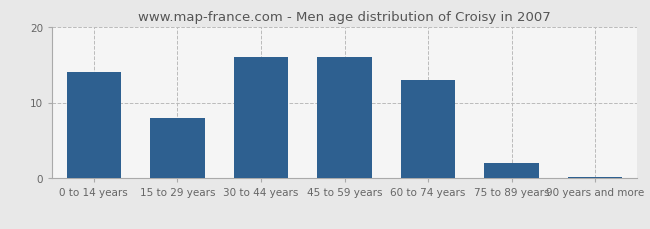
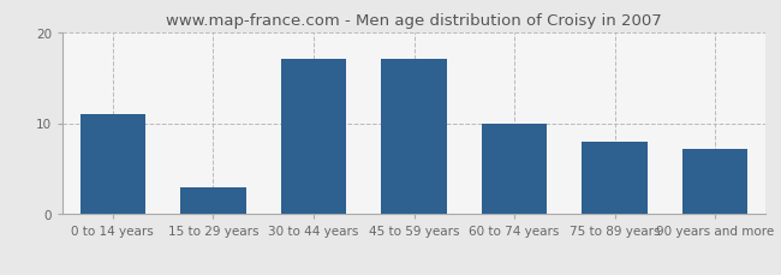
0 to 14 years: 14.0 -> 11.0
15 to 29 years: 8.0 -> 3.0
30 to 44 years: 16.0 -> 17.0
45 to 59 years: 16.0 -> 17.0
60 to 74 years: 13.0 -> 10.0
75 to 89 years: 2.0 -> 8.0
90 years and more: 0.2 -> 7.2
